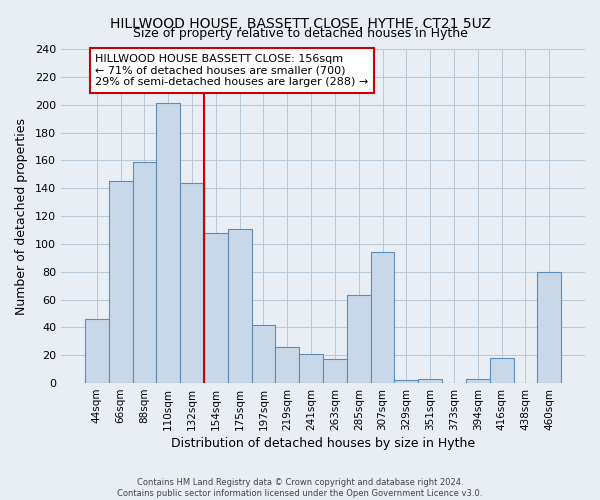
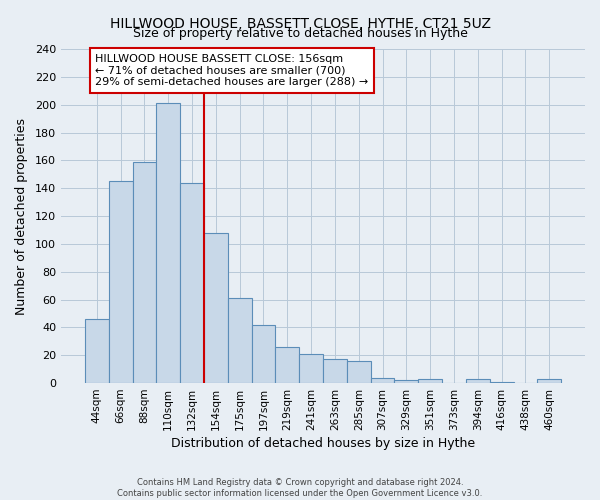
175sqm: 111 -> 61
285sqm: 63 -> 16
307sqm: 94 -> 4
416sqm: 18 -> 1
460sqm: 80 -> 3
